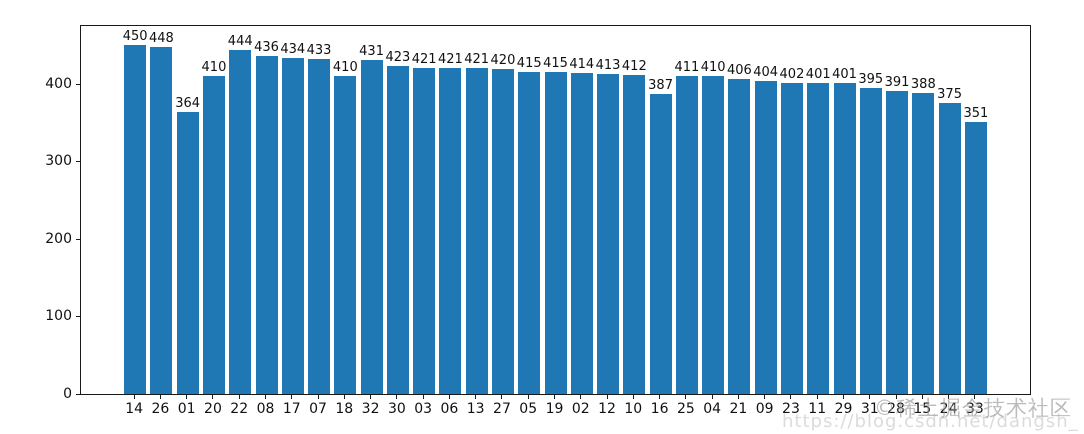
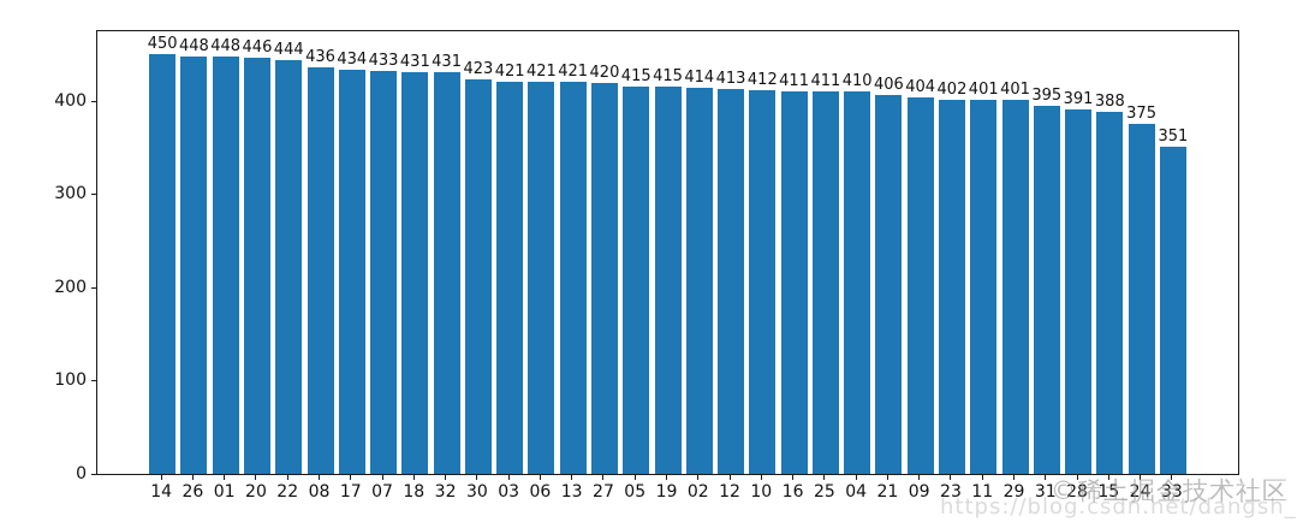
01: 364 -> 448
20: 410 -> 446
18: 410 -> 431
16: 387 -> 411
